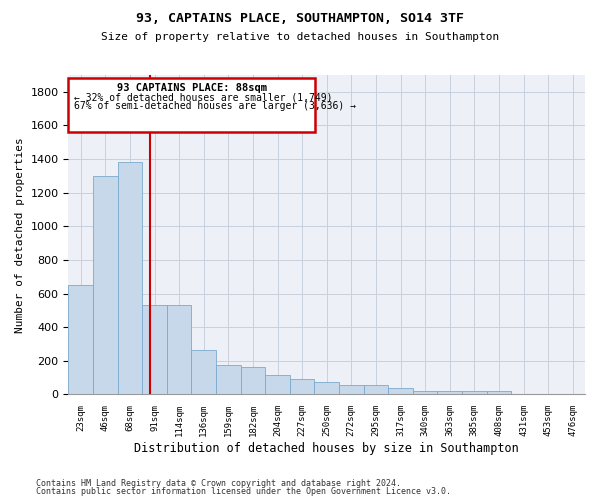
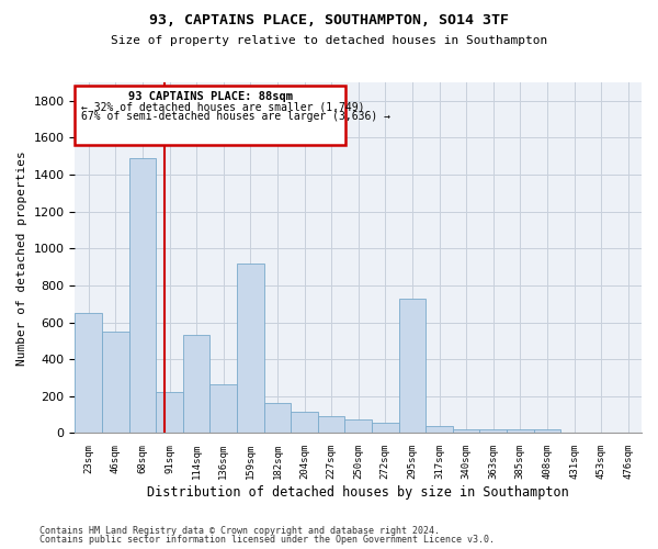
46sqm: 1300 -> 550
68sqm: 1380 -> 1490
91sqm: 530 -> 220
159sqm: 180 -> 920
295sqm: 60 -> 730
